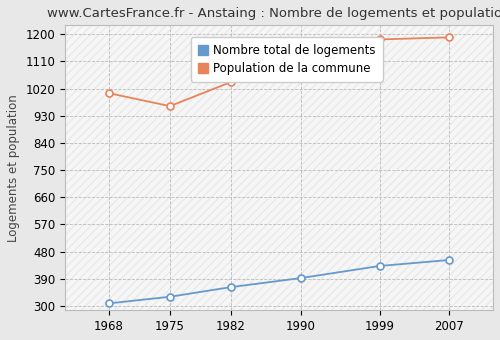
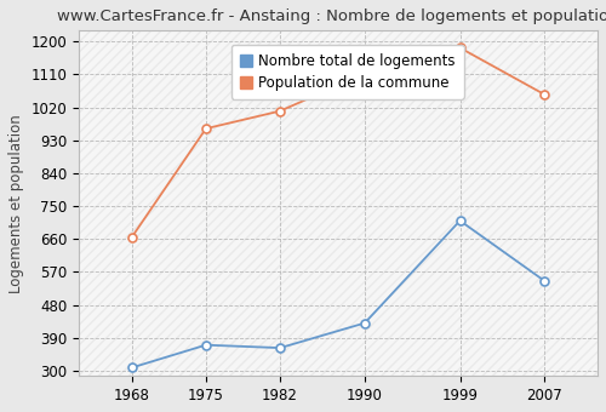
Population de la commune/1968: 1005 -> 665
Nombre total de logements/1975: 330 -> 370
Population de la commune/1982: 1042 -> 1010
Nombre total de logements/1990: 392 -> 430
Nombre total de logements/1999: 432 -> 710
Nombre total de logements/2007: 452 -> 545
Population de la commune/2007: 1190 -> 1055
